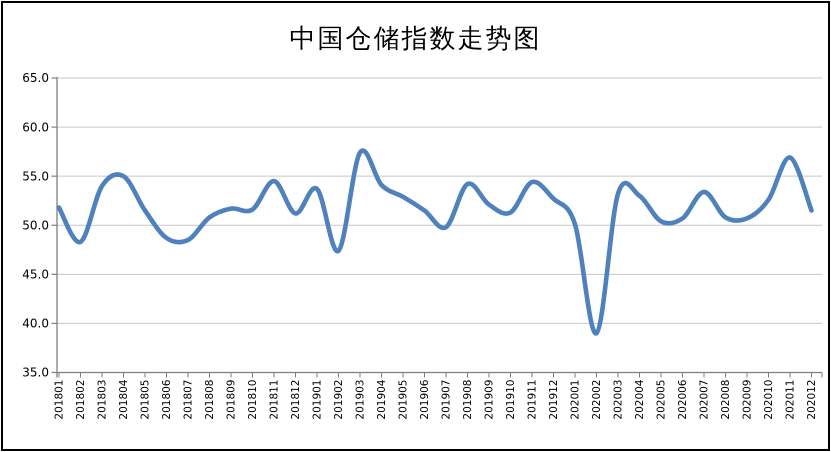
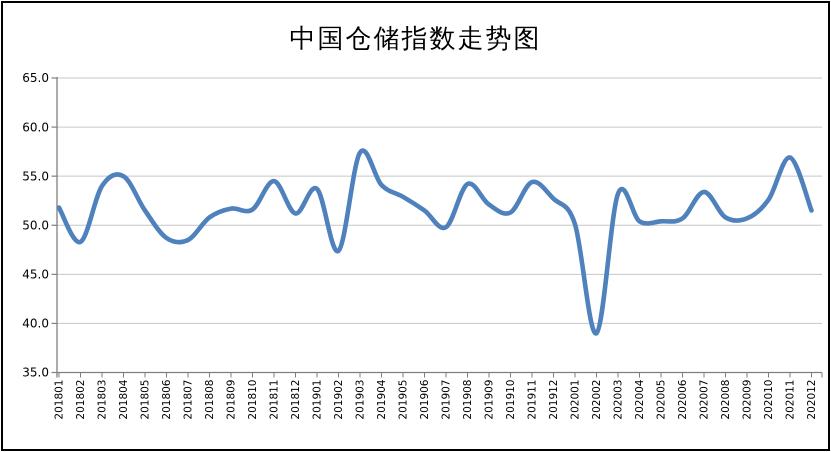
202004: 53 -> 50
